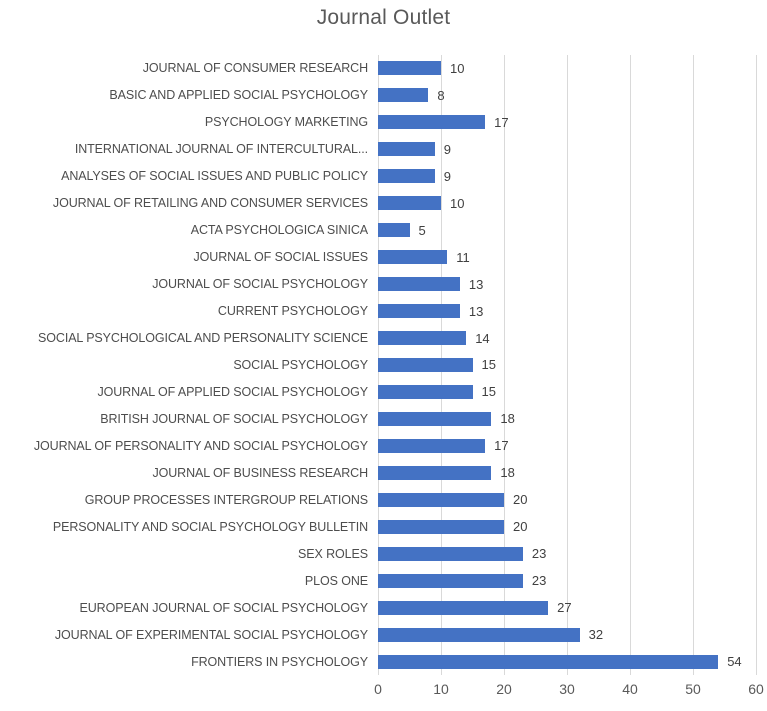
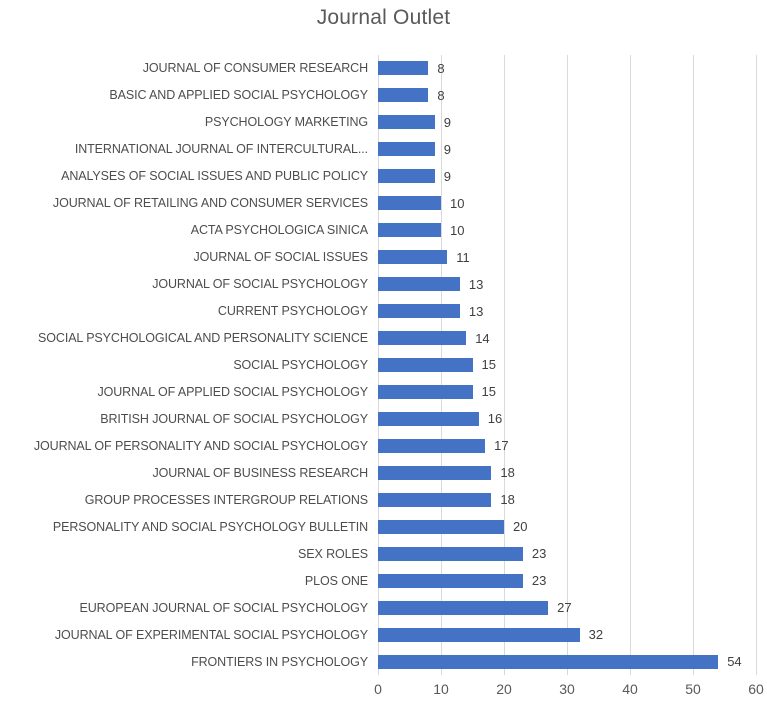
JOURNAL OF CONSUMER RESEARCH: 10 -> 8
PSYCHOLOGY MARKETING: 17 -> 9
ACTA PSYCHOLOGICA SINICA: 5 -> 10
BRITISH JOURNAL OF SOCIAL PSYCHOLOGY: 18 -> 16
GROUP PROCESSES INTERGROUP RELATIONS: 20 -> 18
